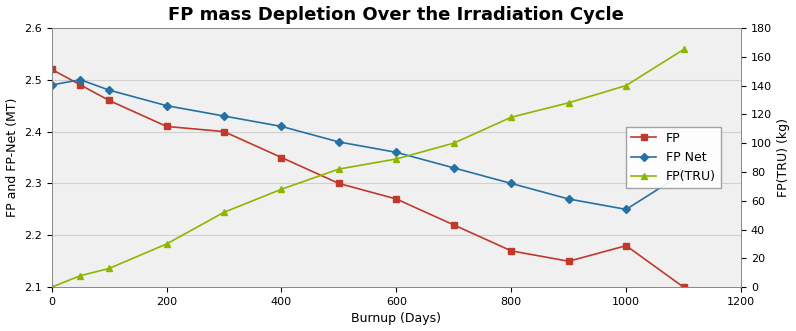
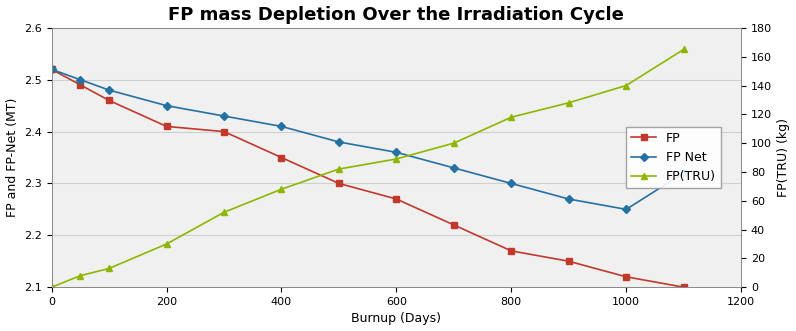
FP Net/0: 2.49 -> 2.52
FP/1000: 2.18 -> 2.12
